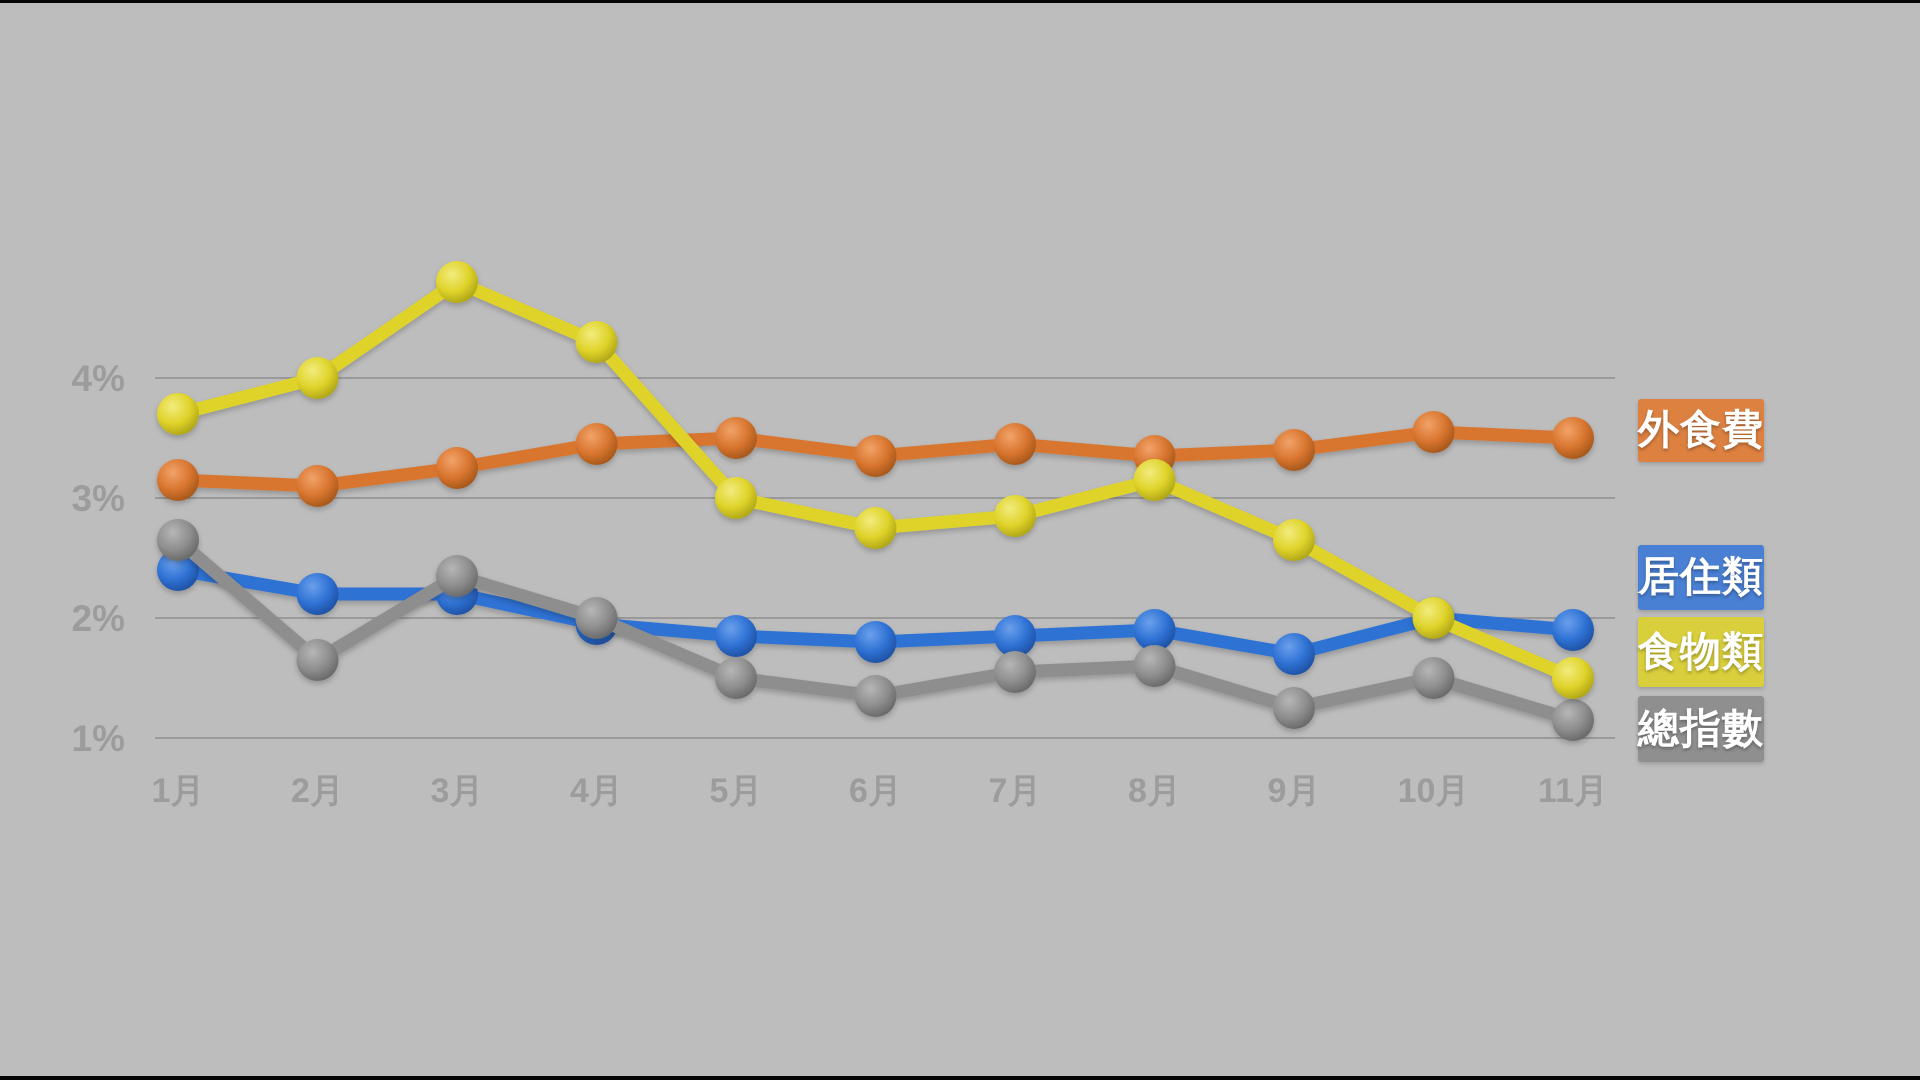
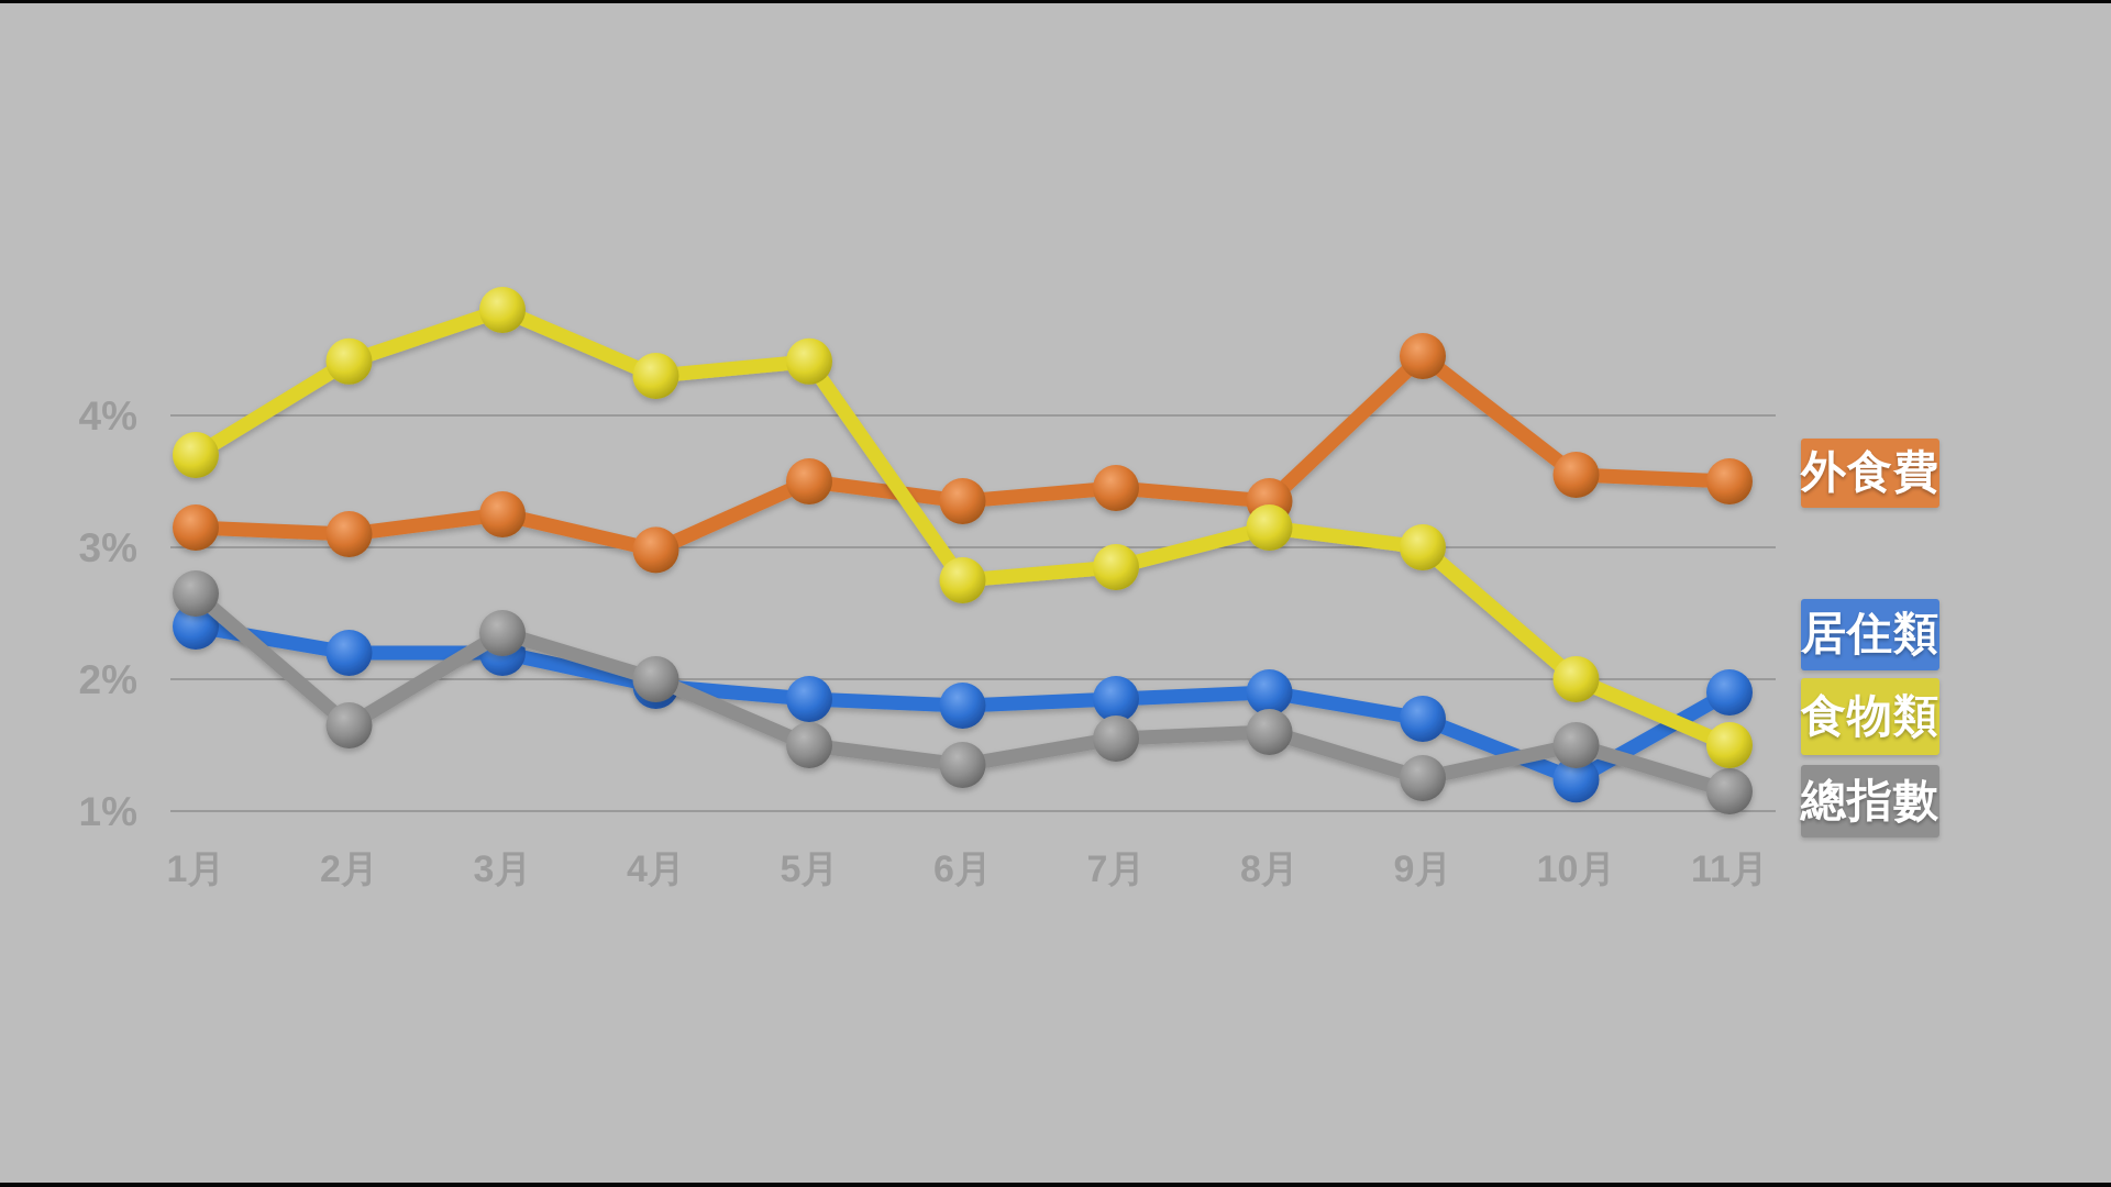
食物類/2月: 4.00% -> 4.41%
外食費/4月: 3.45% -> 2.98%
食物類/5月: 3.00% -> 4.41%
外食費/9月: 3.40% -> 4.45%
食物類/9月: 2.65% -> 3.00%
居住類/10月: 2.00% -> 1.24%
